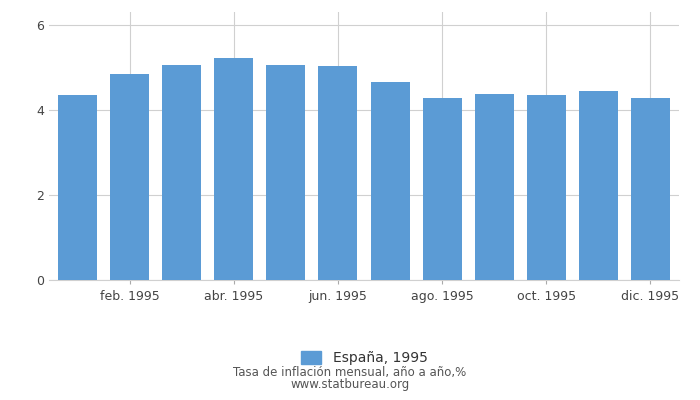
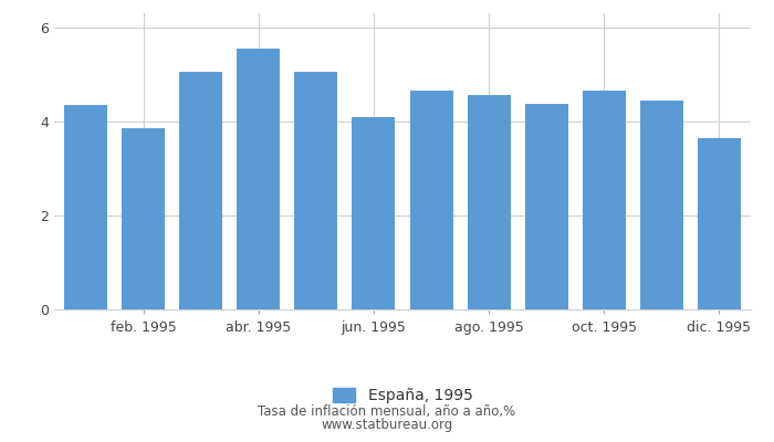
feb. 1995: 4.85 -> 3.85
abr. 1995: 5.22 -> 5.55
jun. 1995: 5.03 -> 4.10
ago. 1995: 4.27 -> 4.55
oct. 1995: 4.35 -> 4.65
dic. 1995: 4.28 -> 3.65
